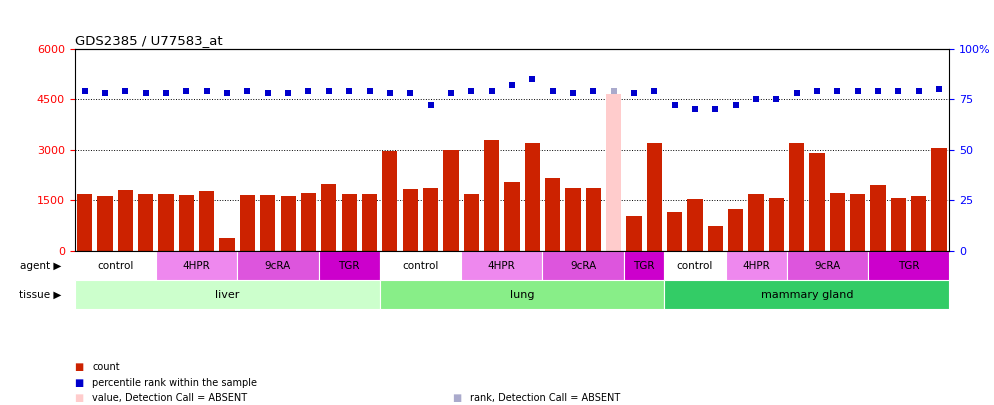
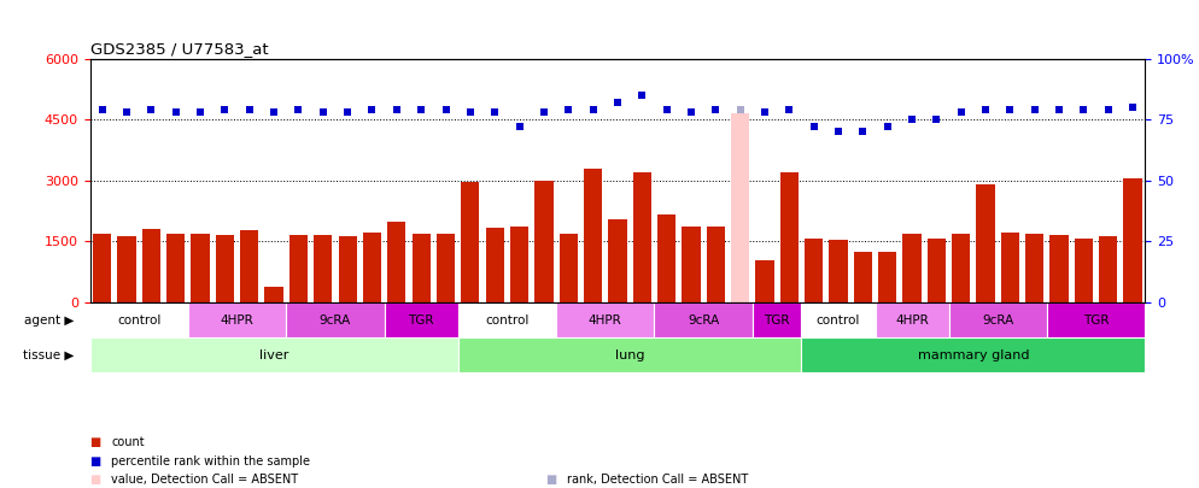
GSM89974: 1150 -> 1580
GSM89980: 750 -> 1250
GSM89872: 3200 -> 1700
GSM89869: 1950 -> 1650
